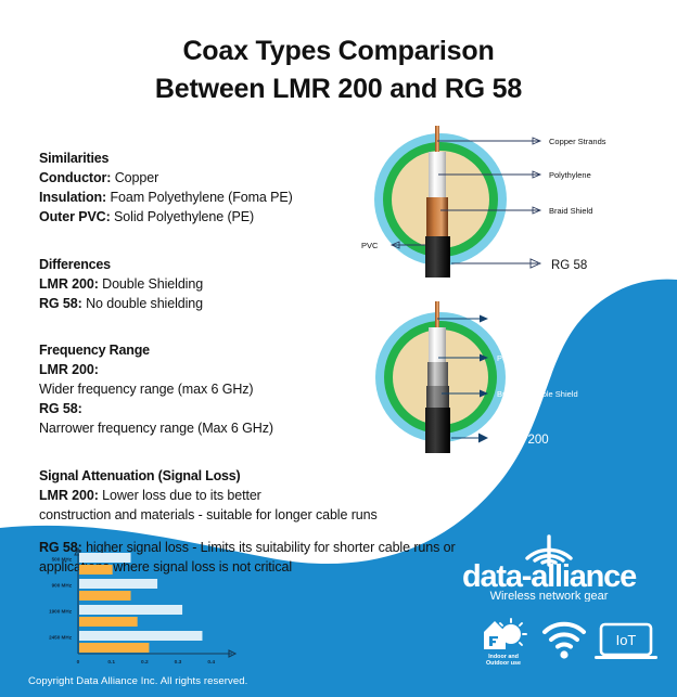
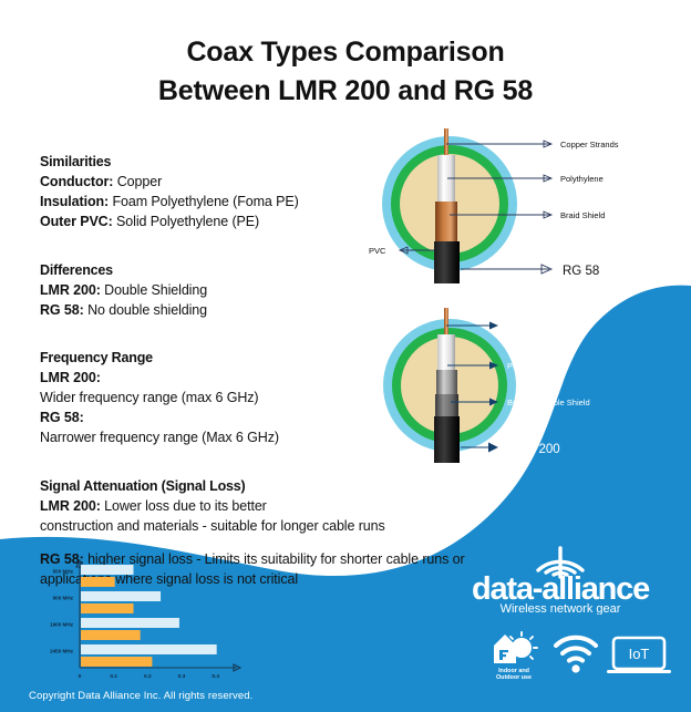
RG 58/1900 MHz: 0.31 -> 0.29
RG 58/2450 MHz: 0.37 -> 0.40
